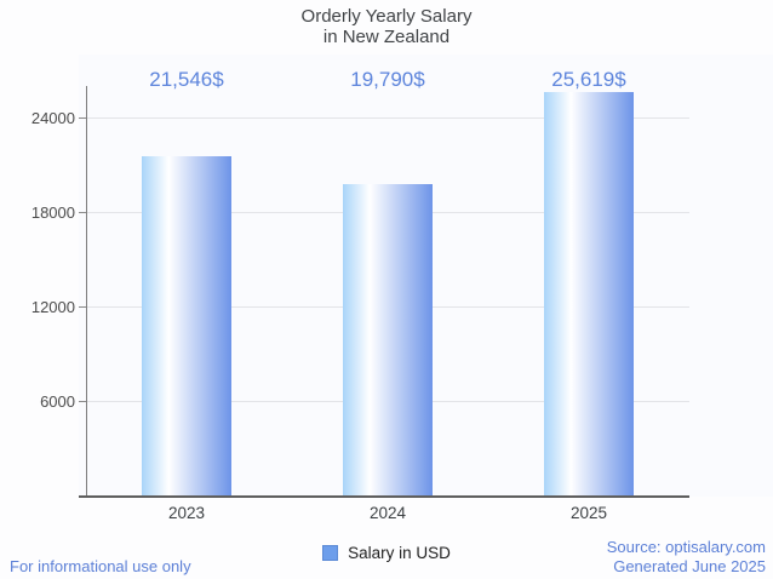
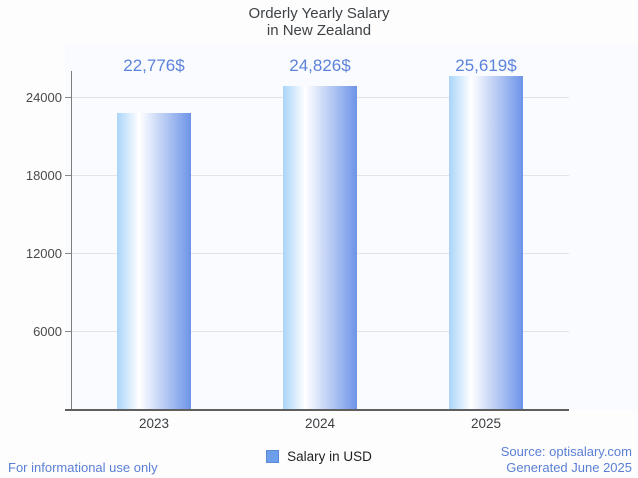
2023: 21,546 -> 22,776
2024: 19,790 -> 24,826
